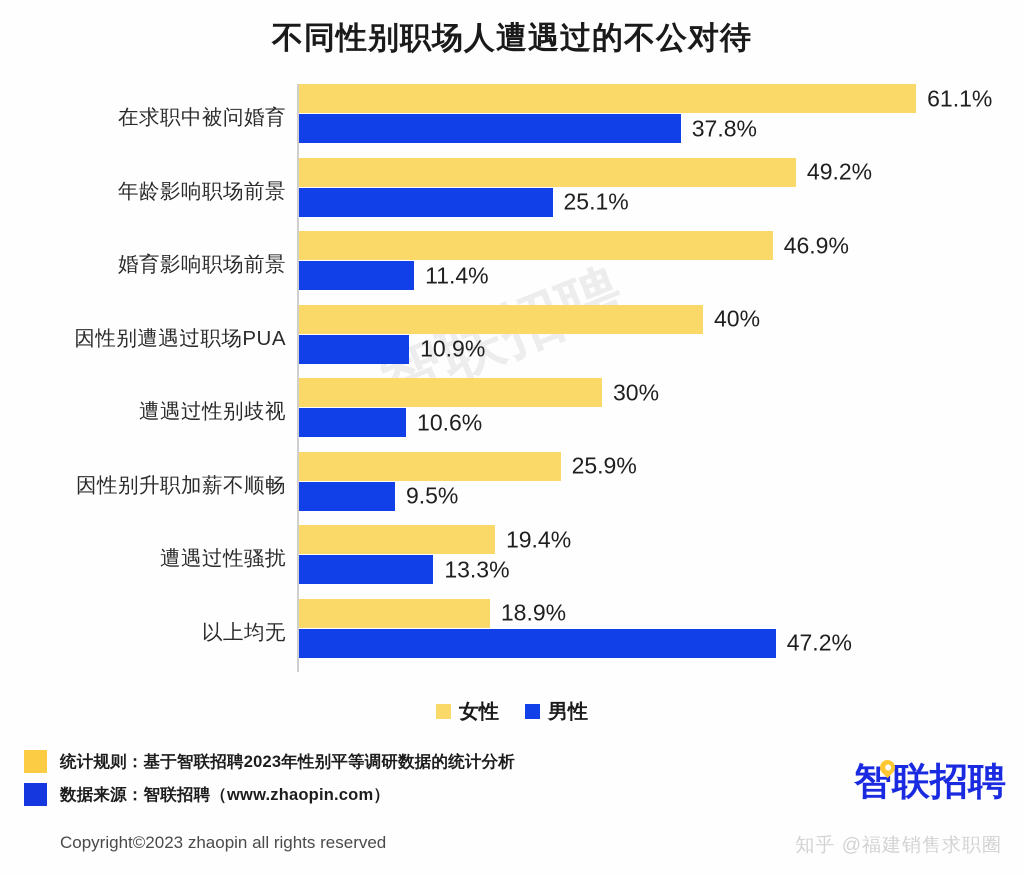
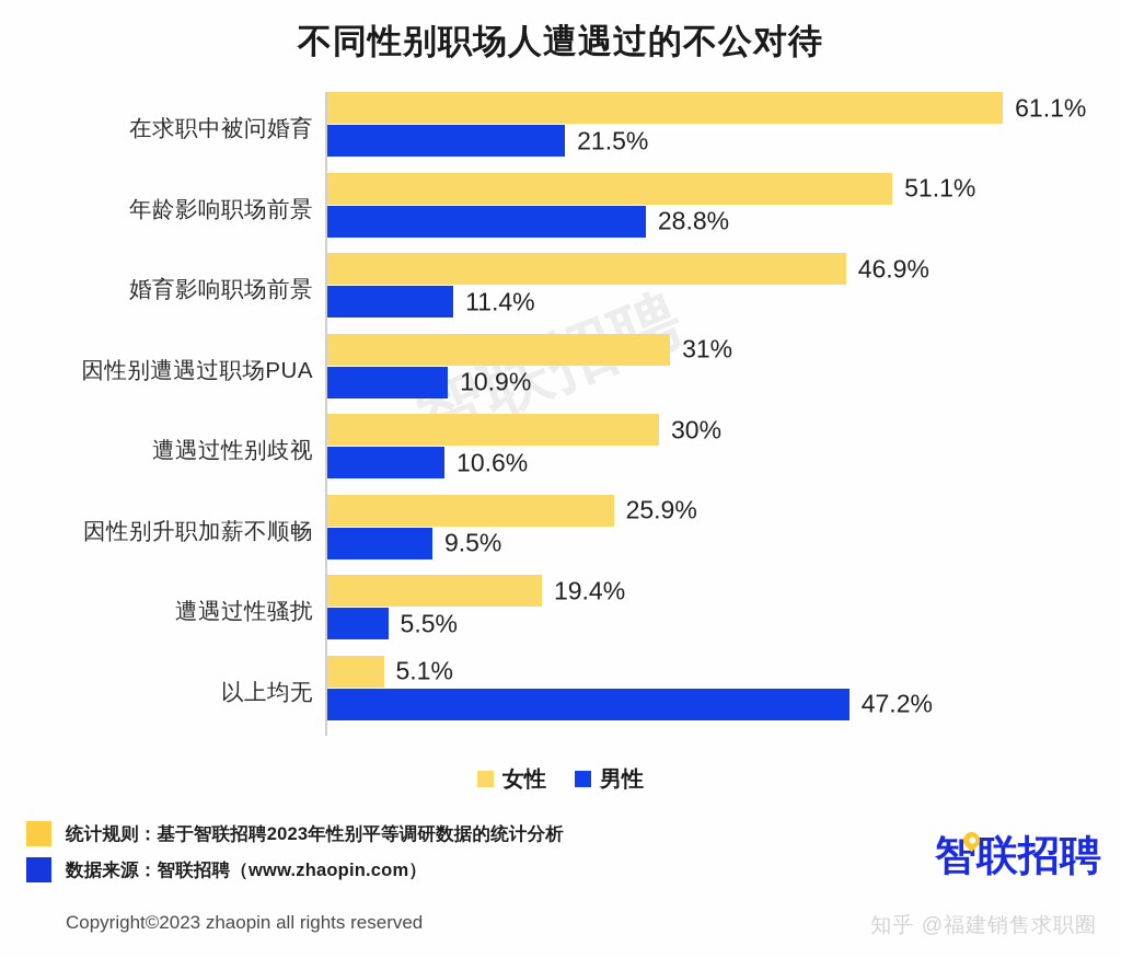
男性/在求职中被问婚育: 37.8% -> 21.5%
女性/年龄影响职场前景: 49.2% -> 51.1%
男性/年龄影响职场前景: 25.1% -> 28.8%
女性/因性别遭遇过职场PUA: 40% -> 31%
男性/遭遇过性骚扰: 13.3% -> 5.5%
女性/以上均无: 18.9% -> 5.1%
